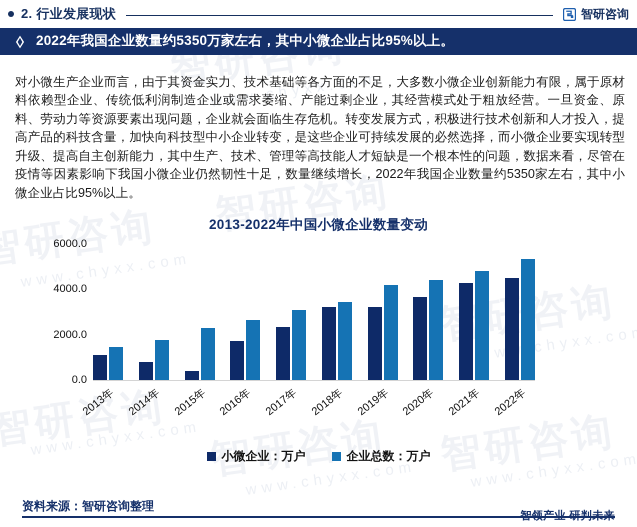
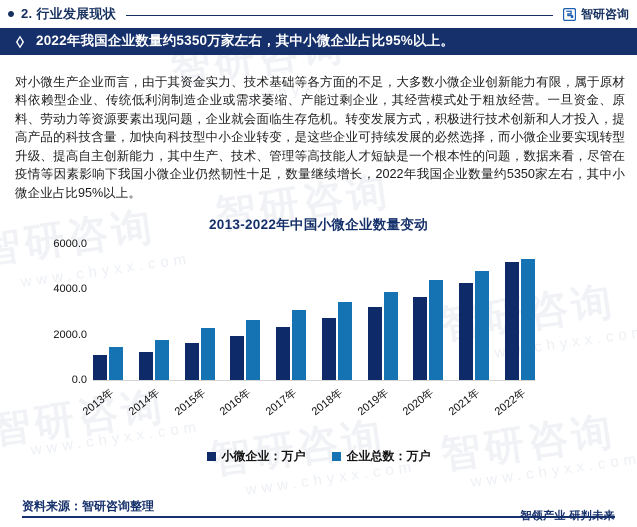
小微企业：万户/2014年: 800 -> 1200
小微企业：万户/2015年: 400 -> 1600
小微企业：万户/2016年: 1700 -> 2000
小微企业：万户/2018年: 3200 -> 2800
企业总数：万户/2019年: 4200 -> 3900
小微企业：万户/2022年: 4500 -> 5200
